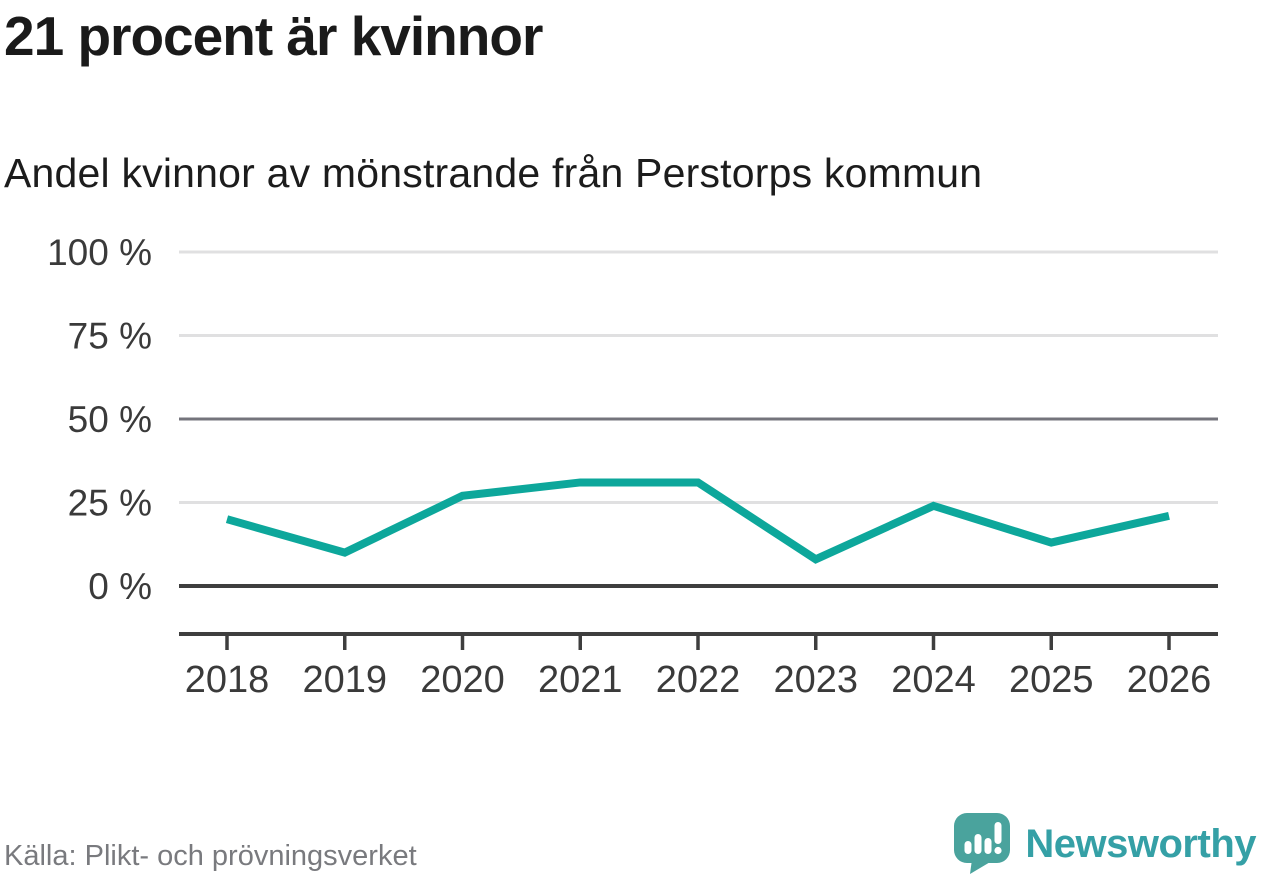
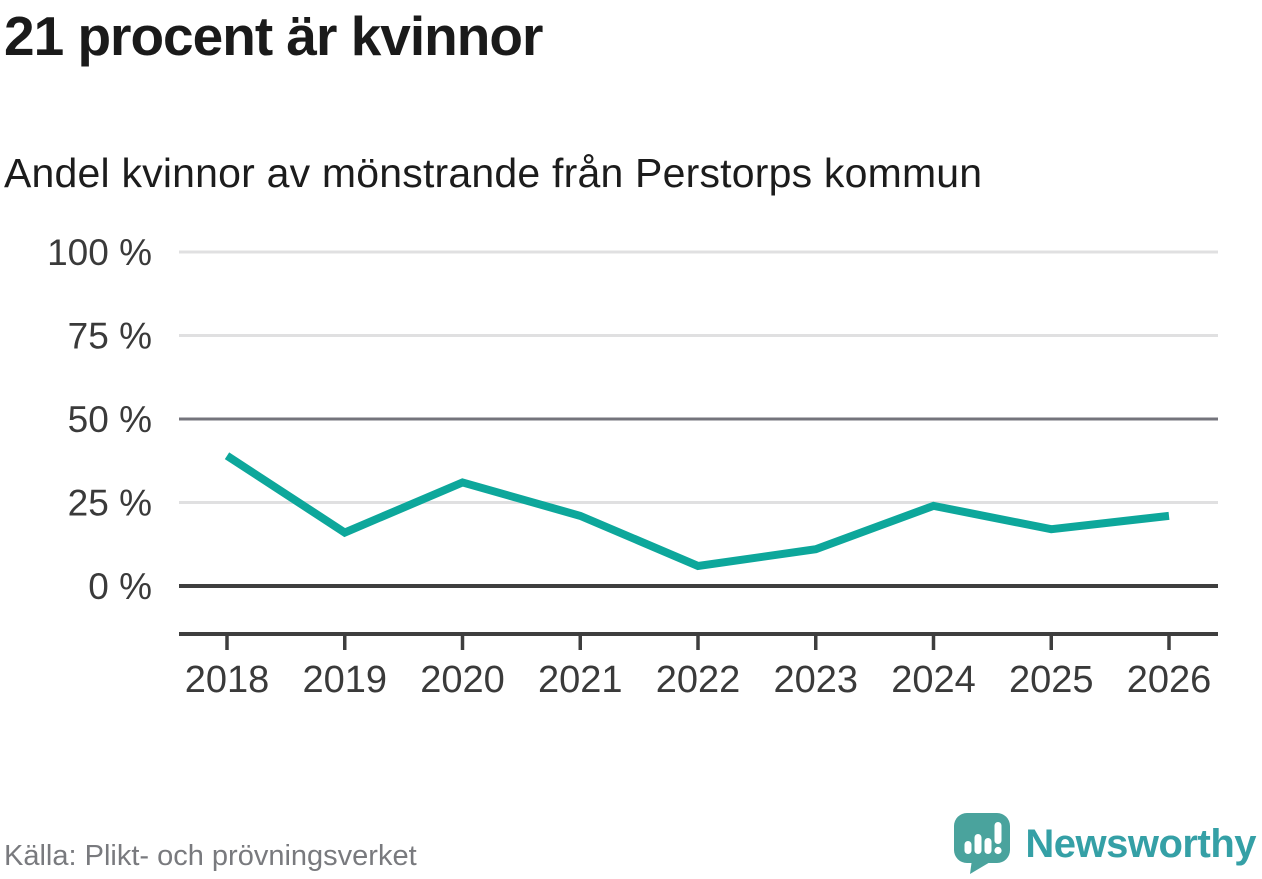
2018: 20% -> 39%
2019: 10% -> 16%
2020: 27% -> 31%
2021: 31% -> 21%
2022: 31% -> 6%
2023: 8% -> 11%
2025: 13% -> 17%
